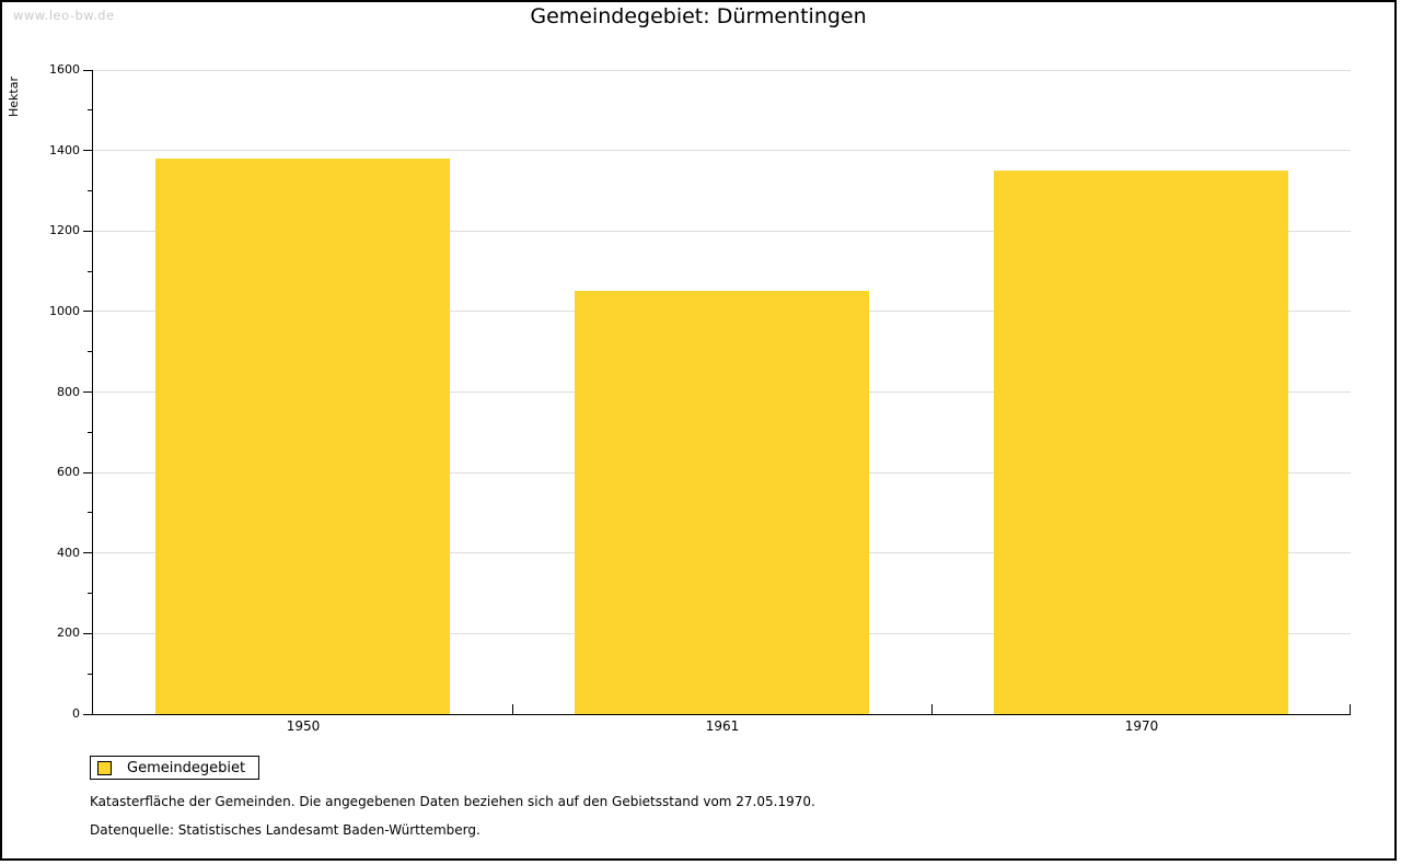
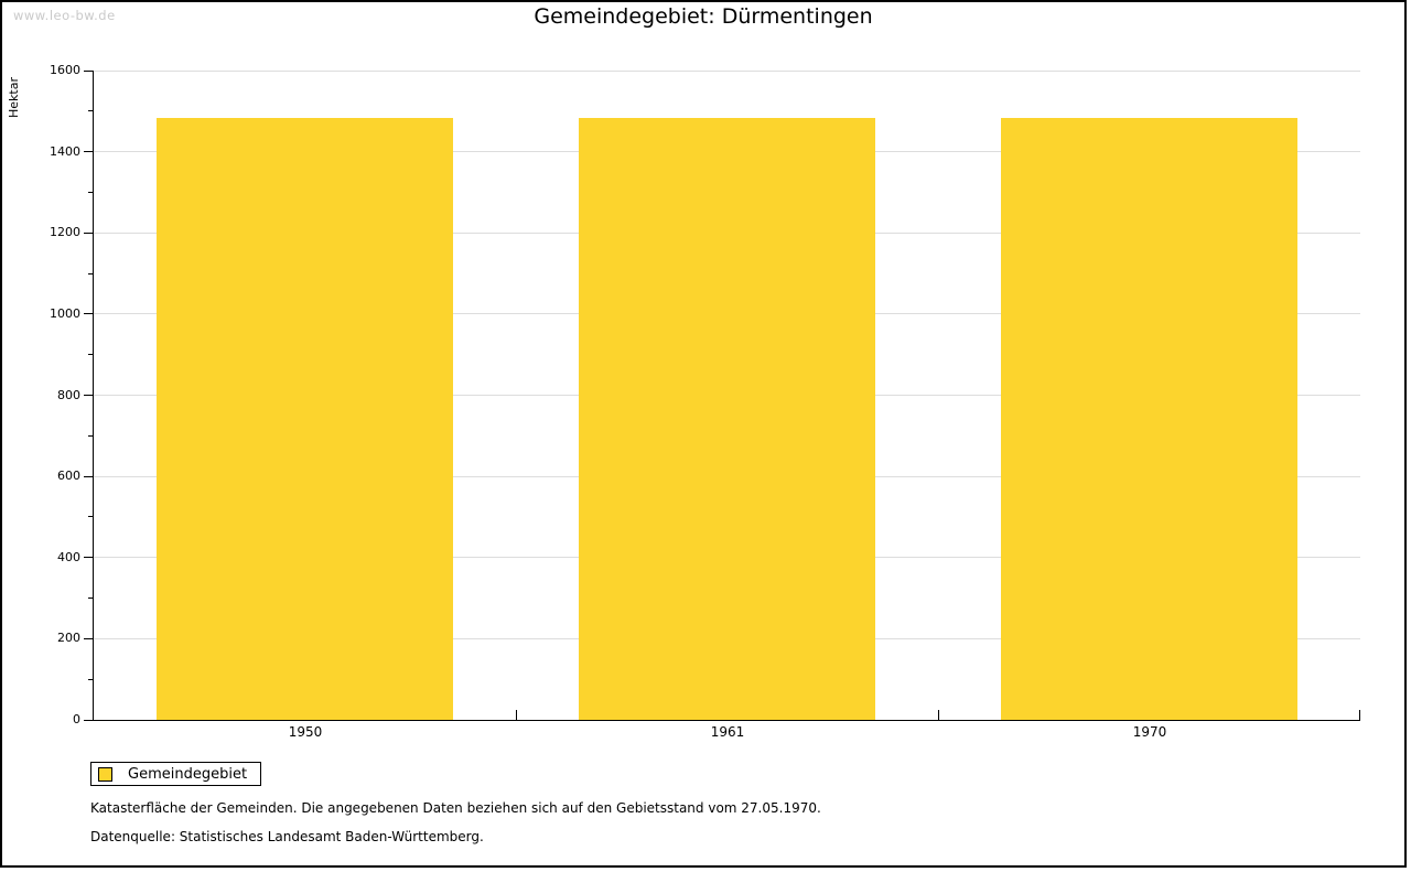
1950: 1380 -> 1480
1961: 1050 -> 1480
1970: 1350 -> 1480
